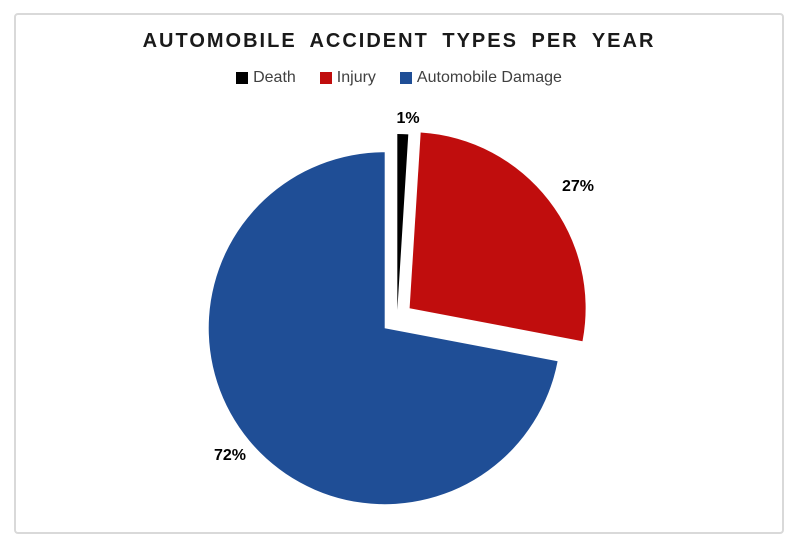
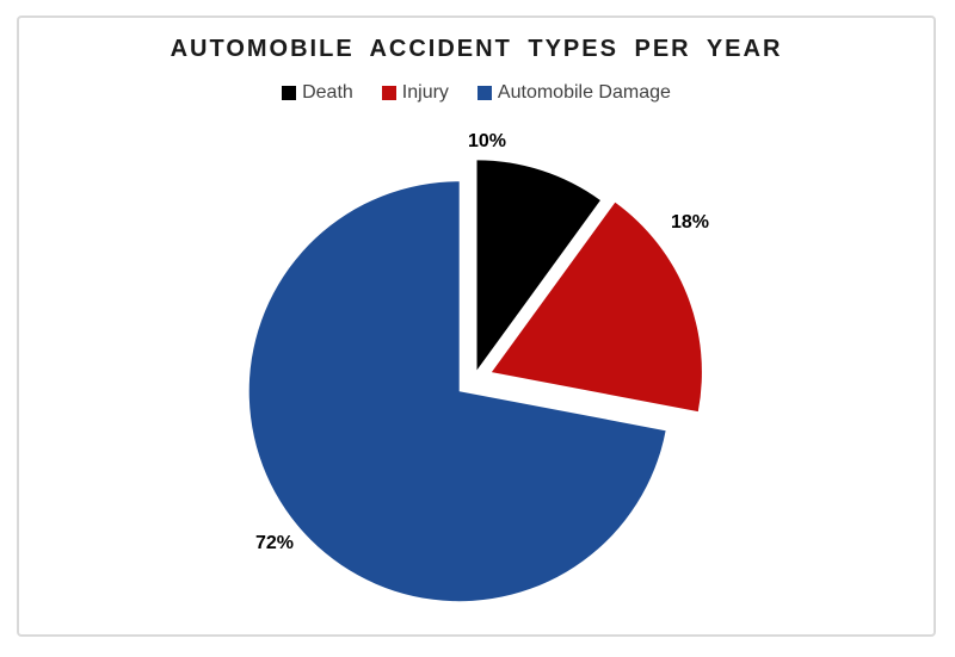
Death: 1% -> 10%
Injury: 27% -> 18%
